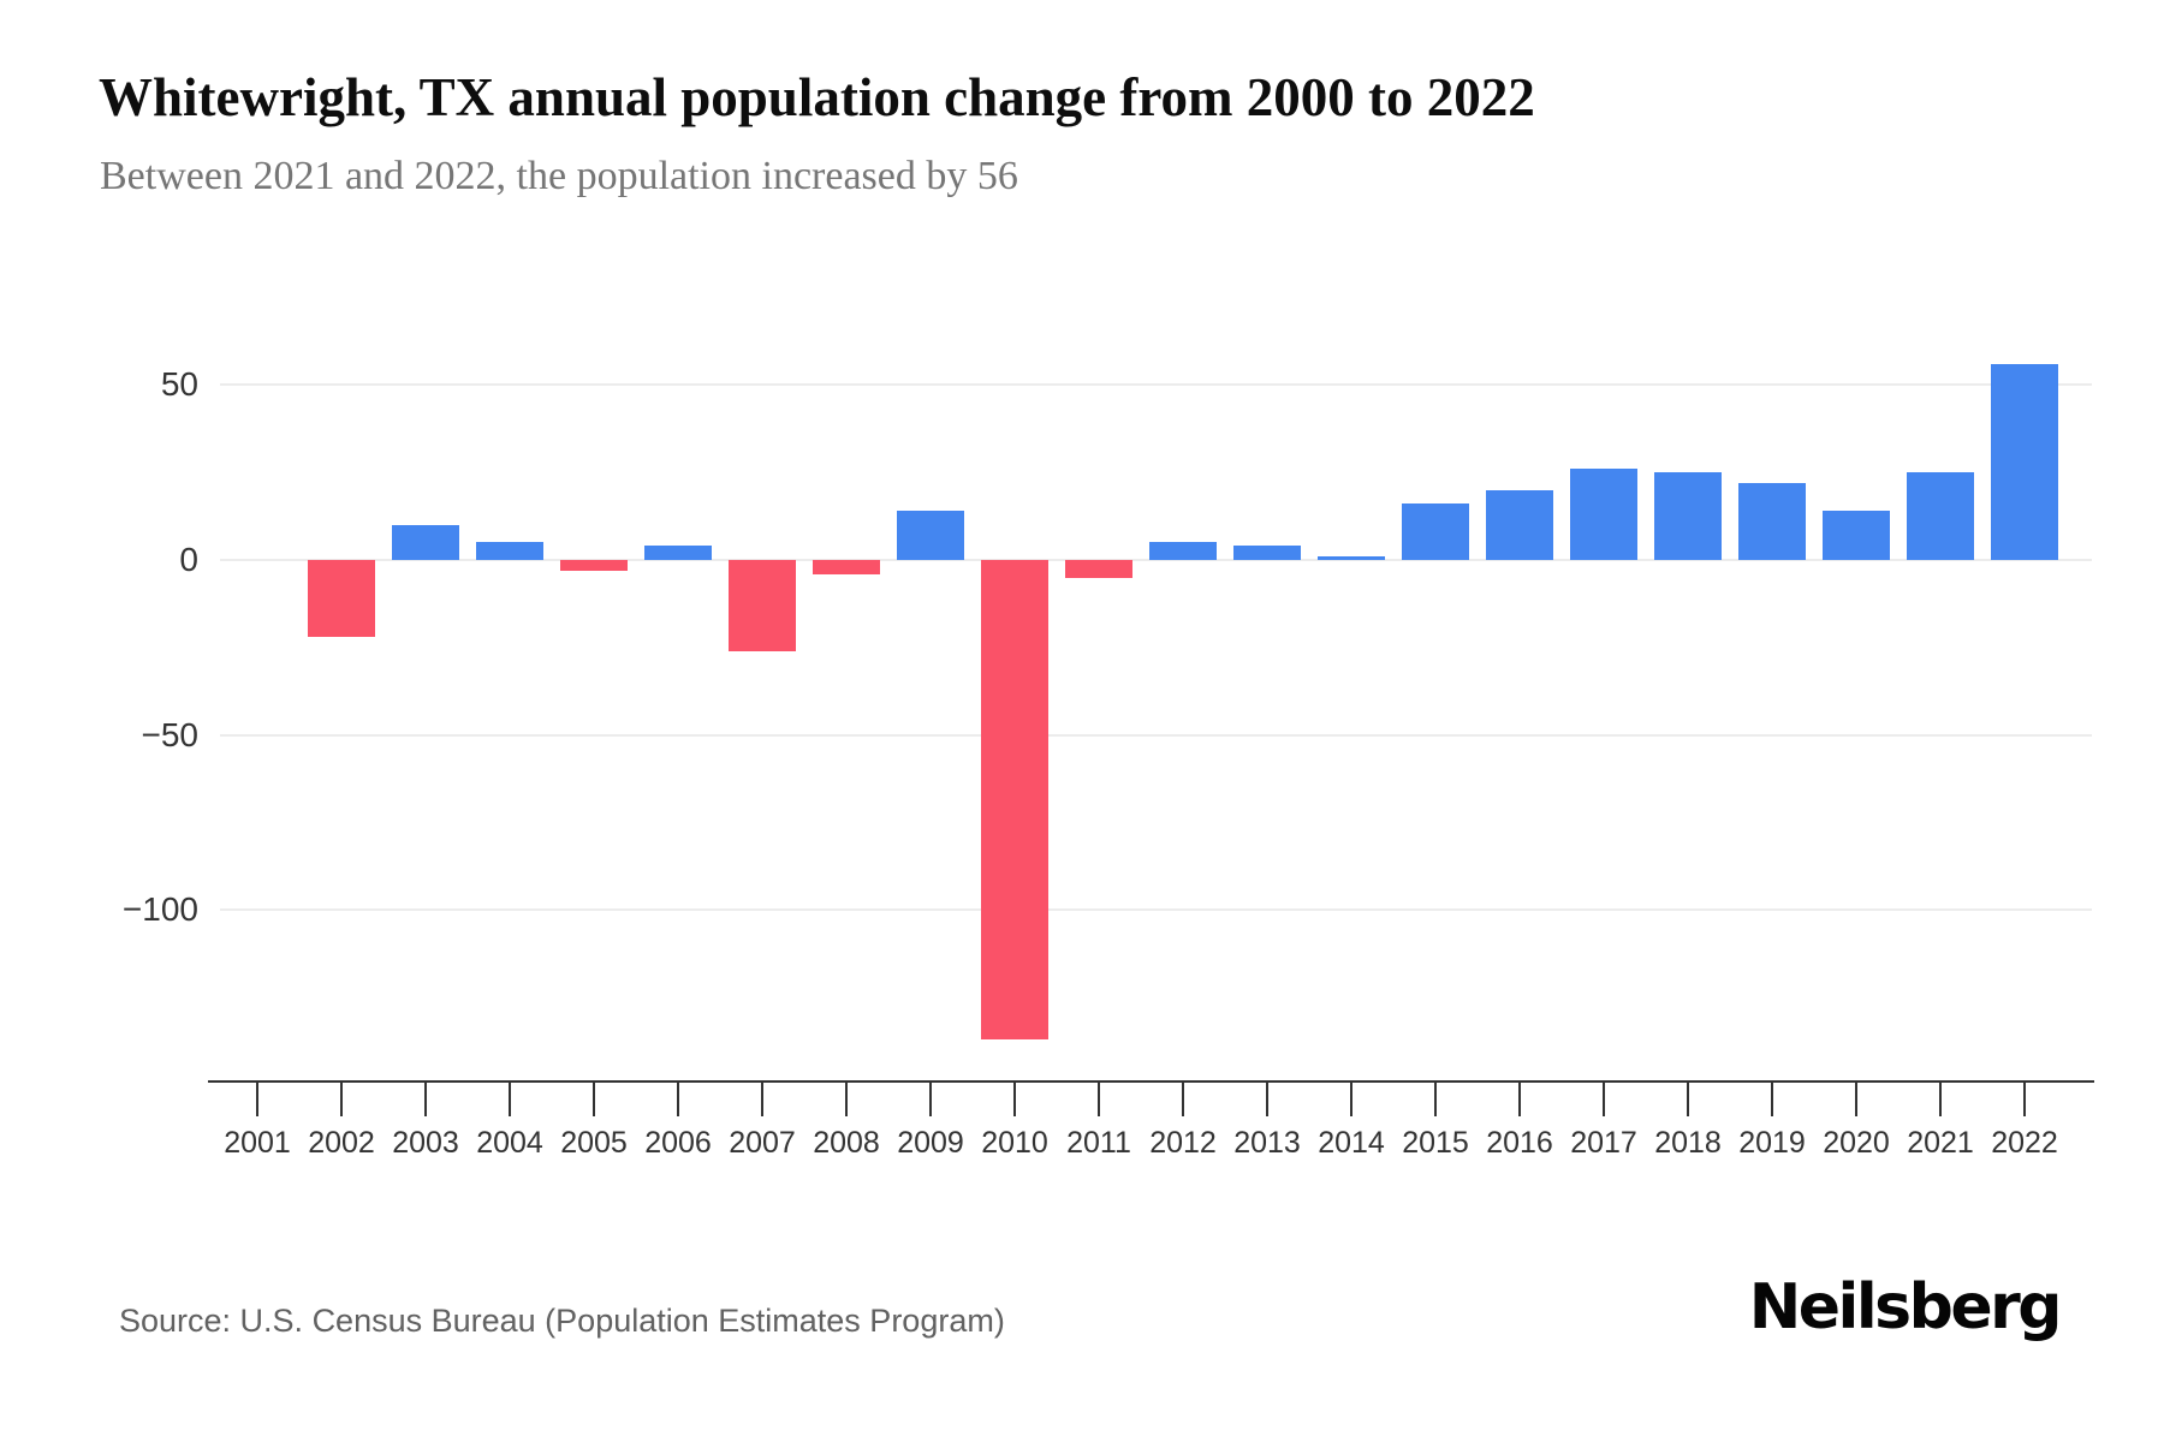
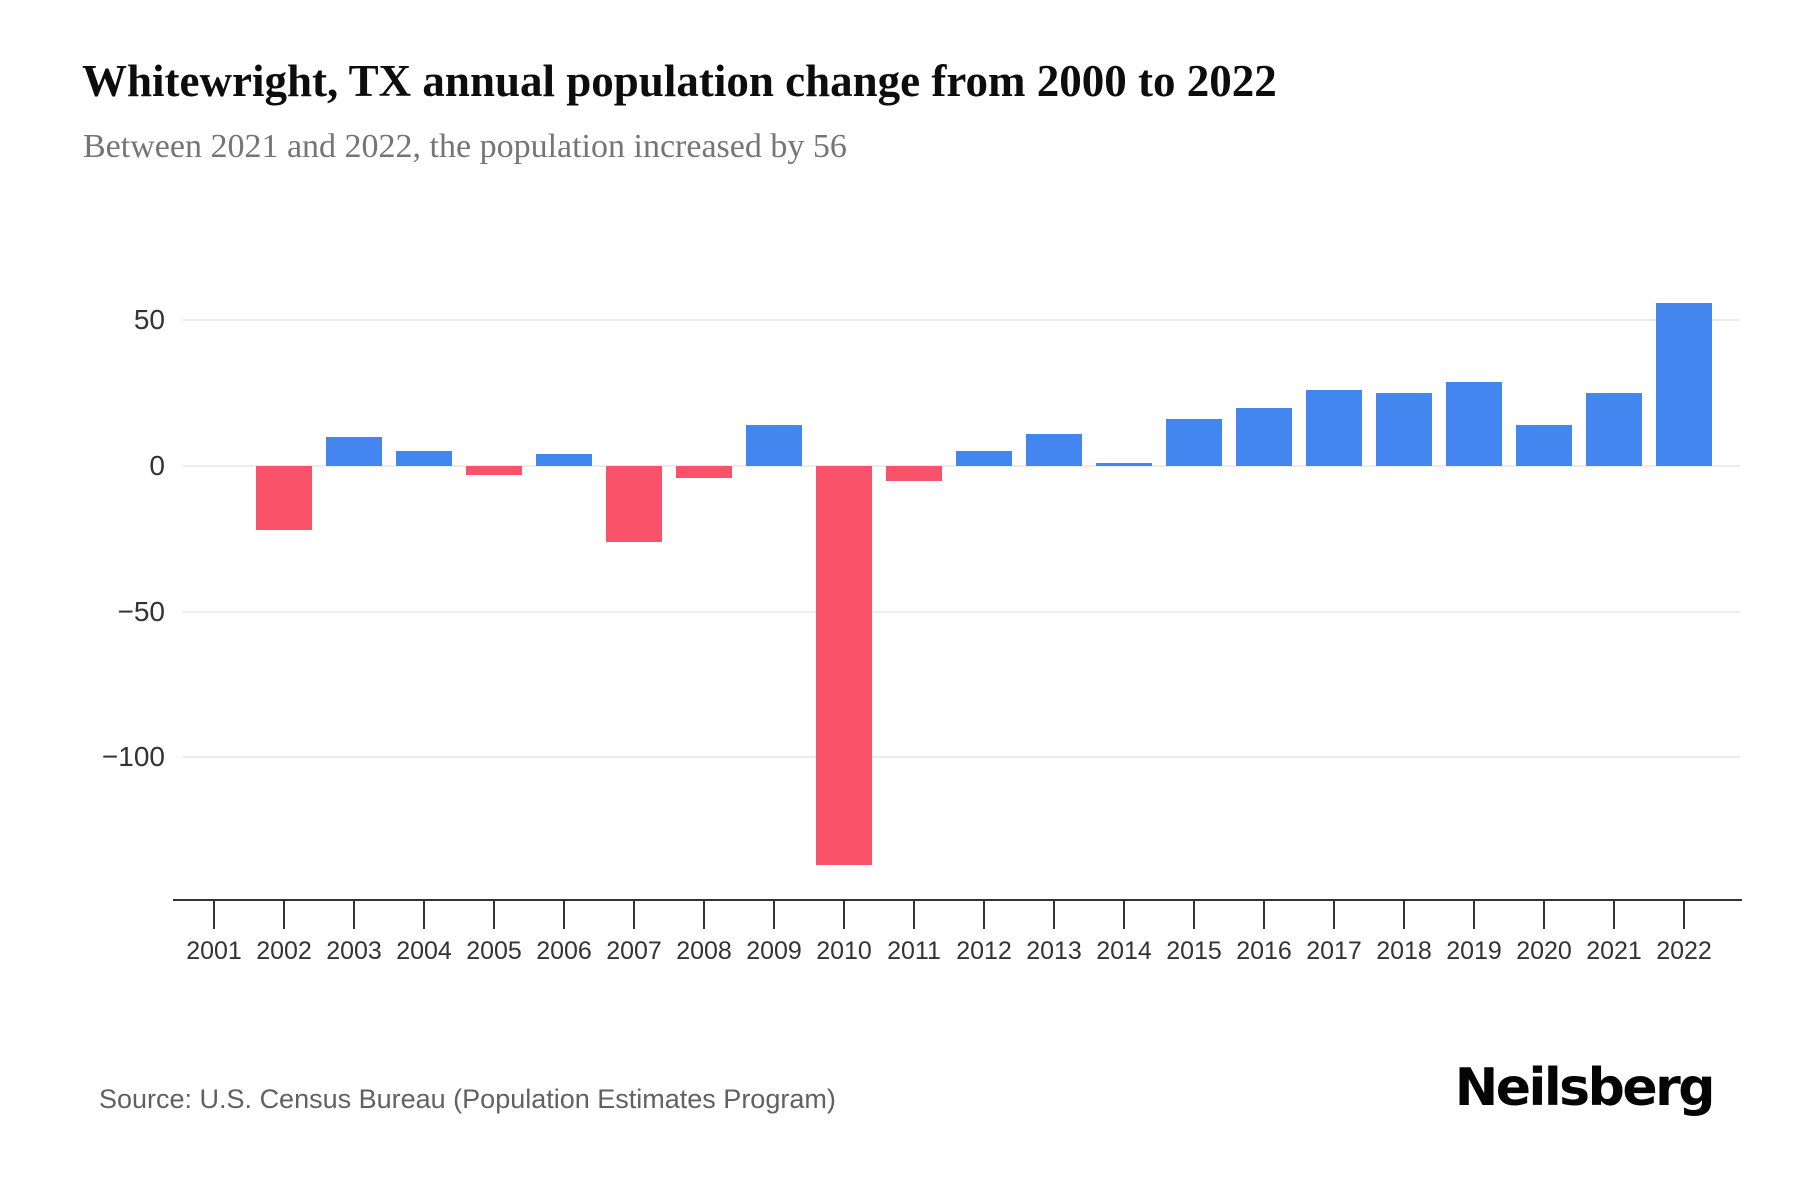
2013: 4 -> 11
2019: 22 -> 29
